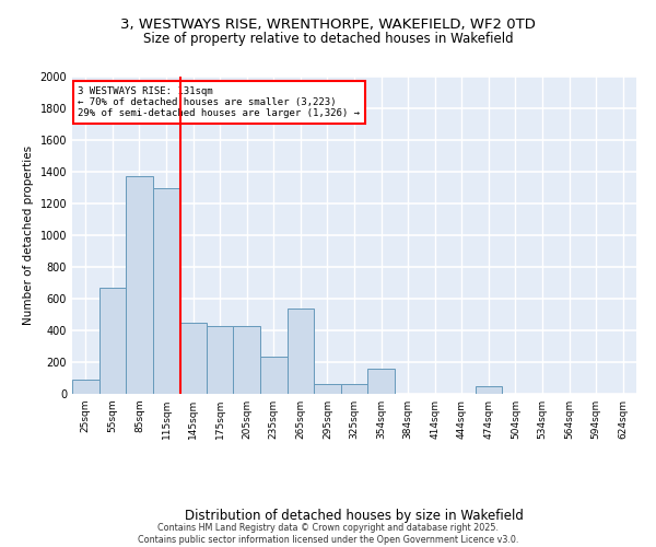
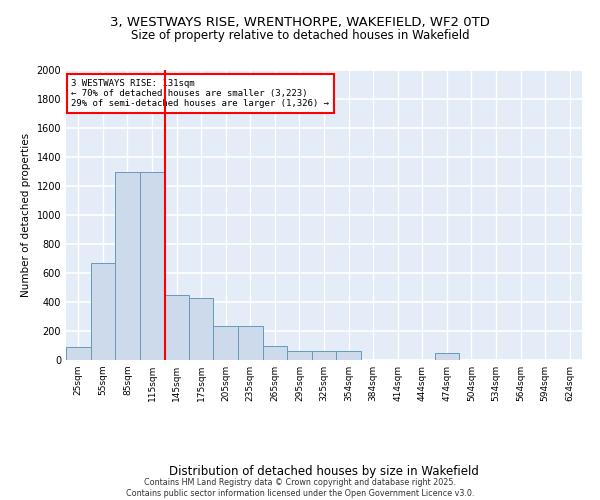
85sqm: 1370 -> 1300
205sqm: 430 -> 240
265sqm: 540 -> 100
354sqm: 160 -> 60
